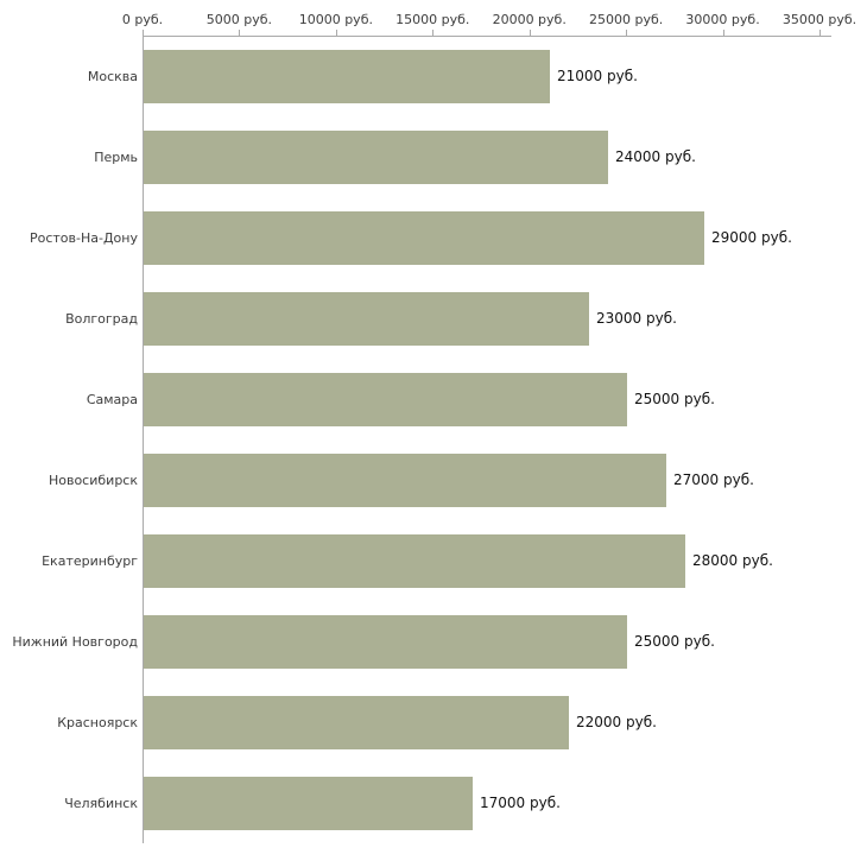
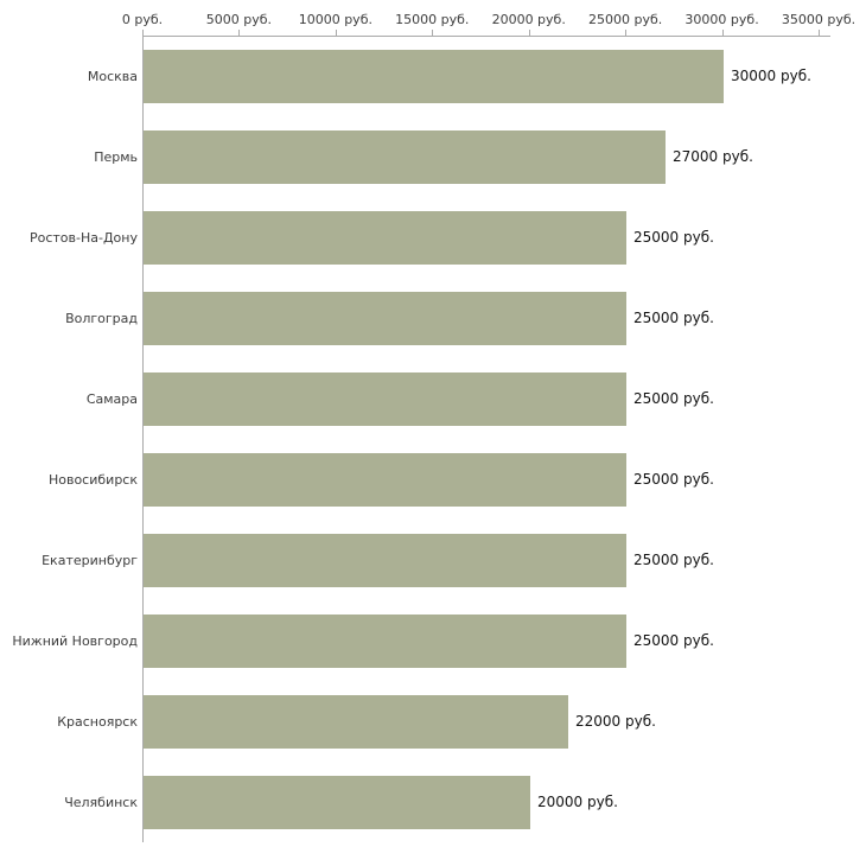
Москва: 21000 -> 30000
Пермь: 24000 -> 27000
Ростов-На-Дону: 29000 -> 25000
Волгоград: 23000 -> 25000
Новосибирск: 27000 -> 25000
Екатеринбург: 28000 -> 25000
Челябинск: 17000 -> 20000
